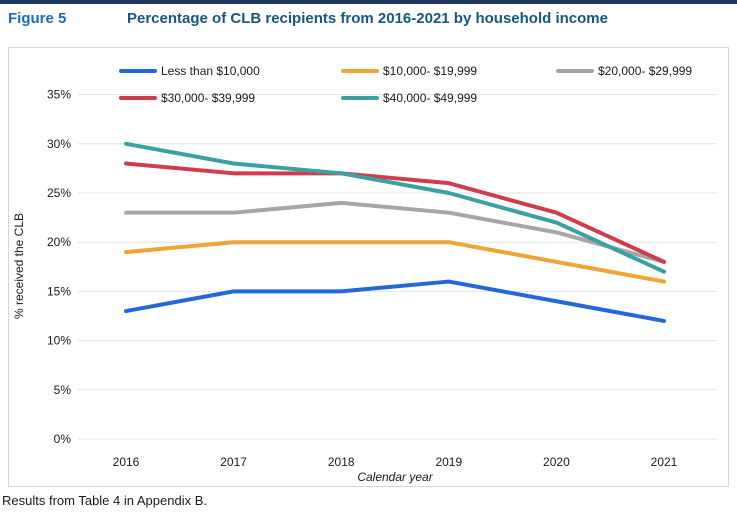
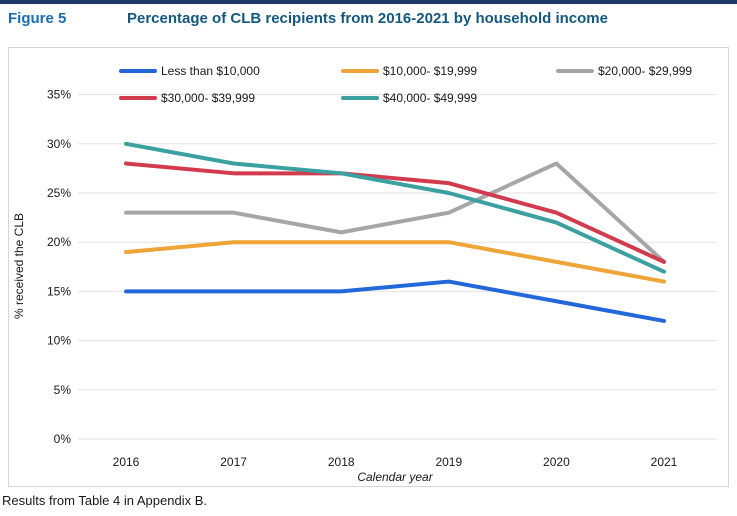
Less than $10,000/2016: 13% -> 15%
$20,000- $29,999/2018: 24% -> 21%
$20,000- $29,999/2020: 21% -> 28%
